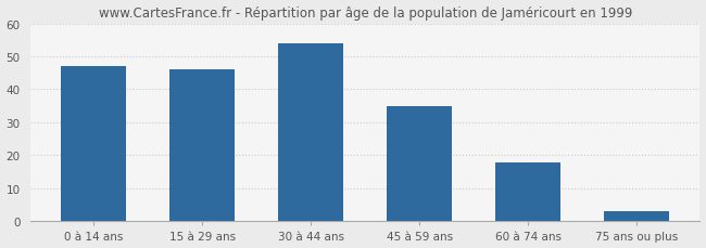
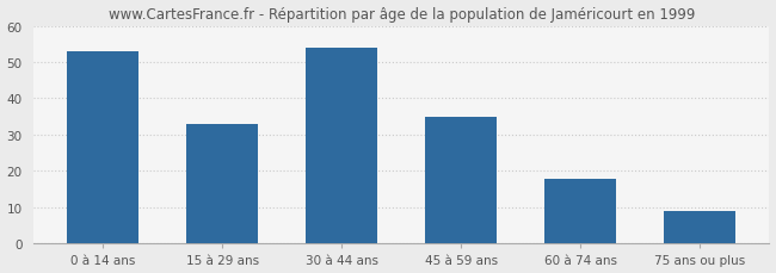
0 à 14 ans: 47 -> 53
15 à 29 ans: 46 -> 33
75 ans ou plus: 3 -> 9
